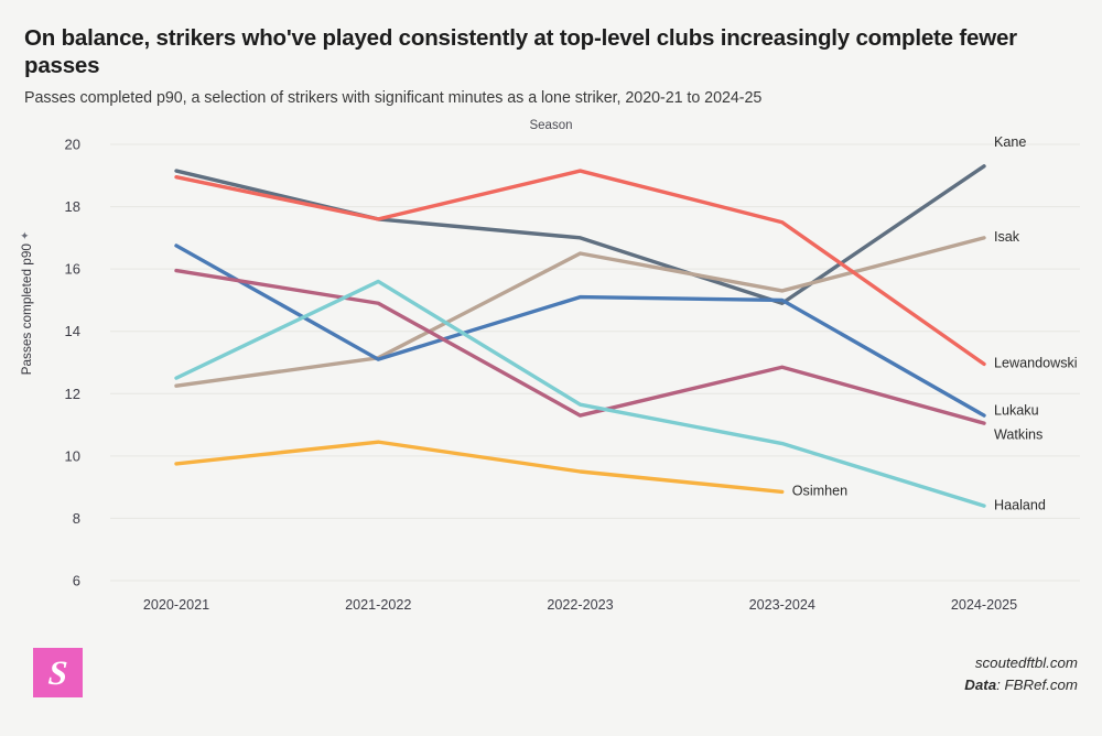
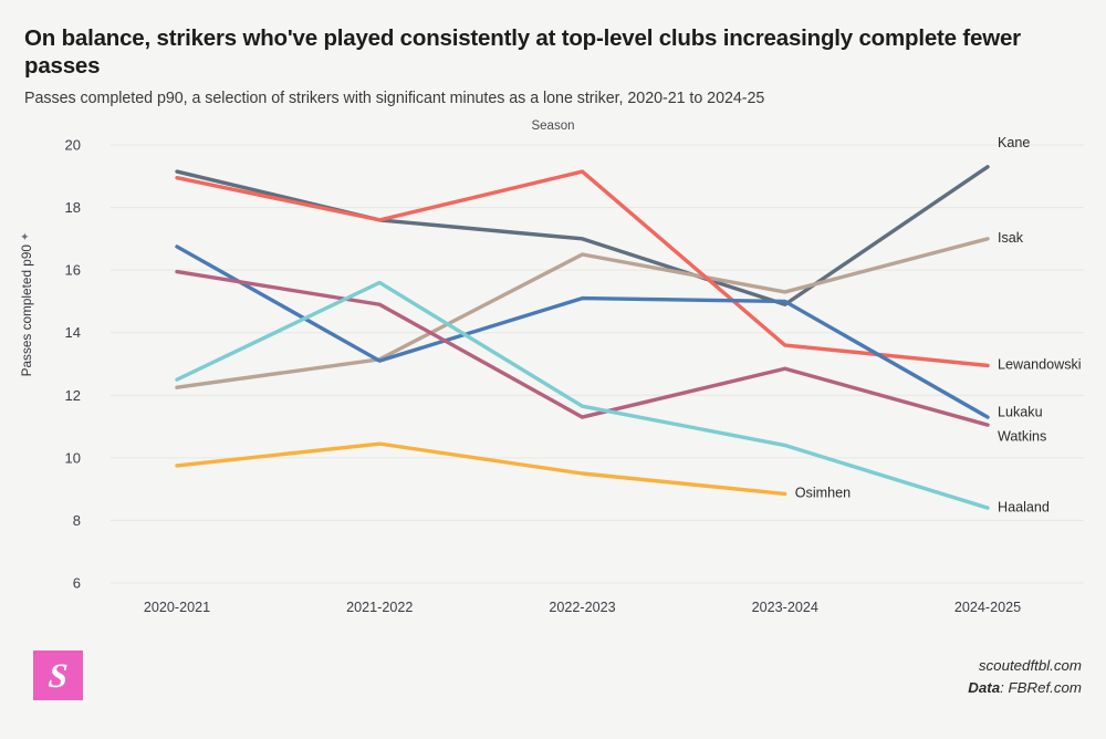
Lewandowski/2023-2024: 17.5 -> 13.6
